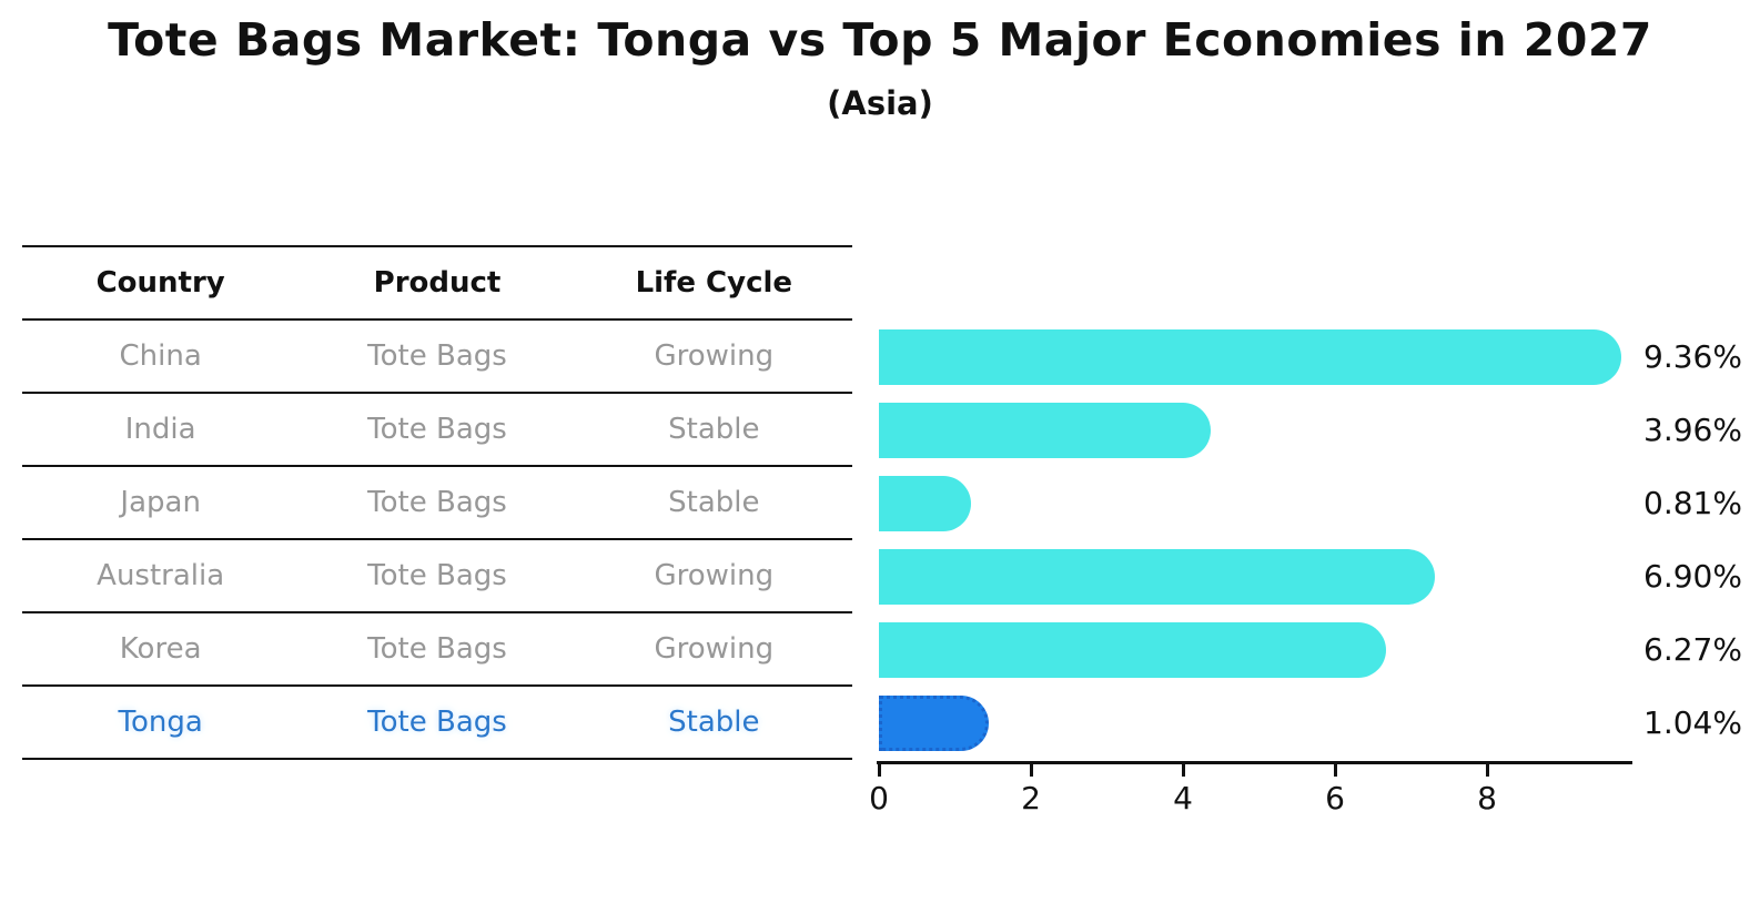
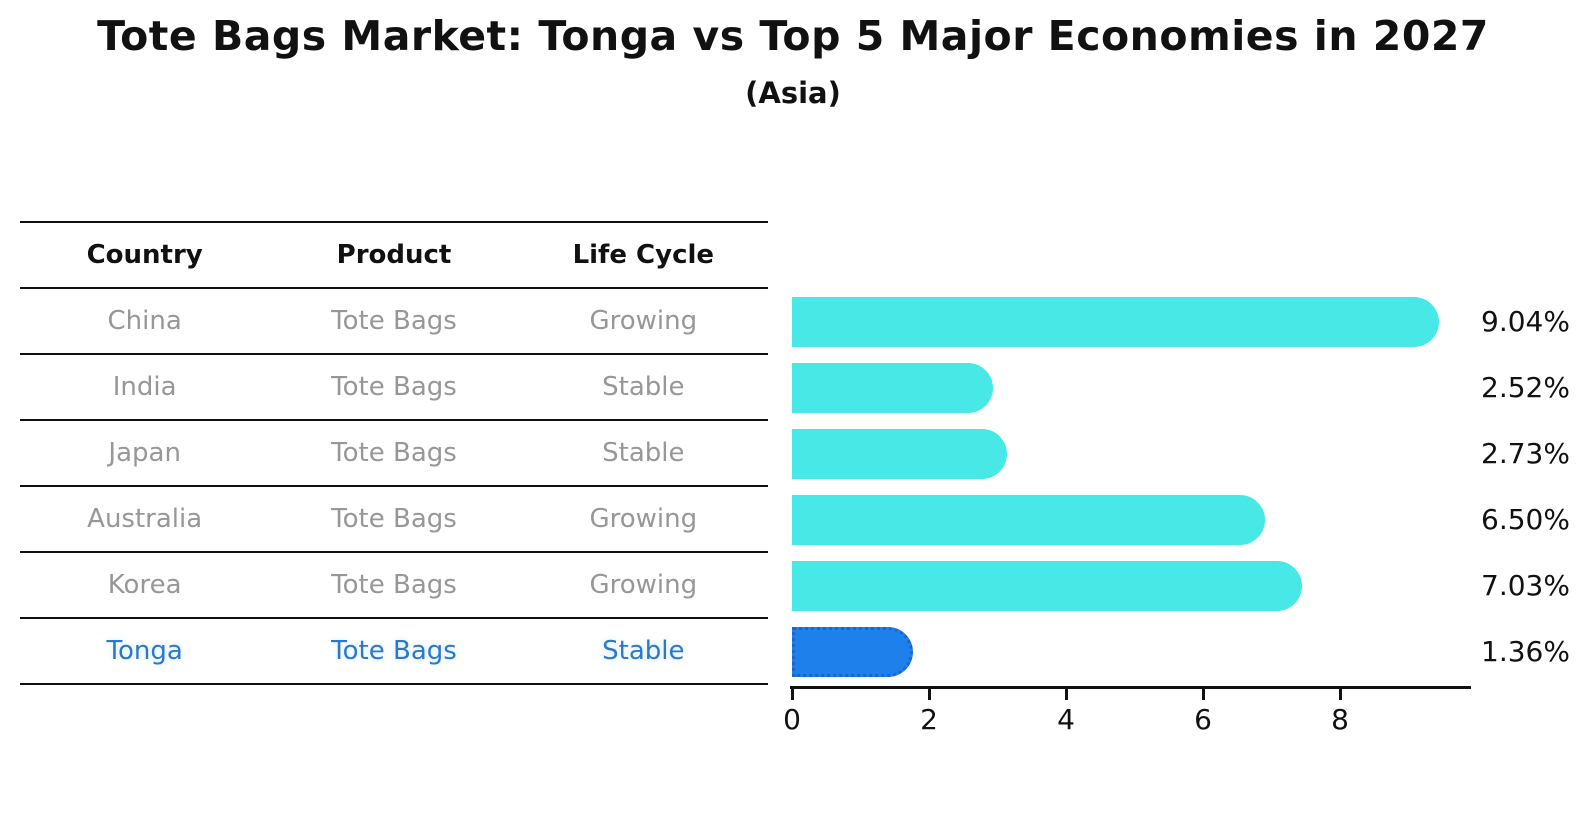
China: 9.36% -> 9.04%
India: 3.96% -> 2.52%
Japan: 0.81% -> 2.73%
Australia: 6.90% -> 6.50%
Korea: 6.27% -> 7.03%
Tonga: 1.04% -> 1.36%
